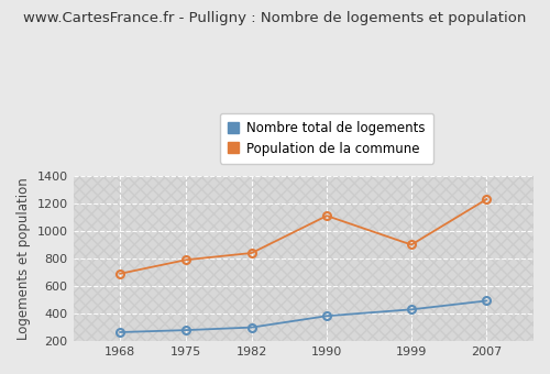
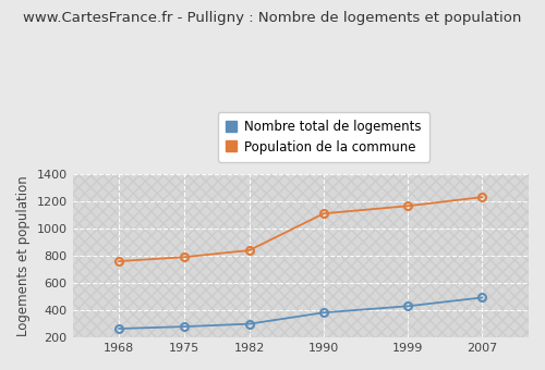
Population de la commune/1968: 690 -> 760
Population de la commune/1999: 900 -> 1160
